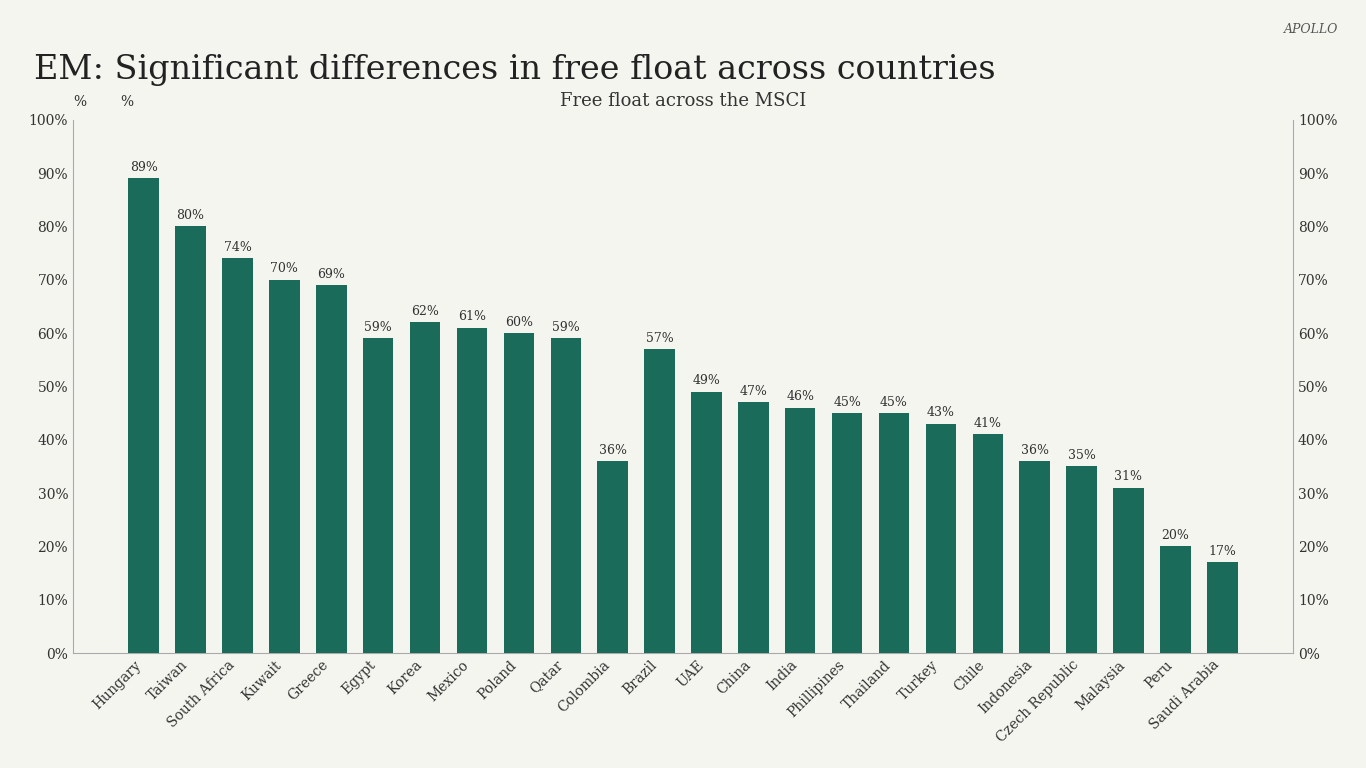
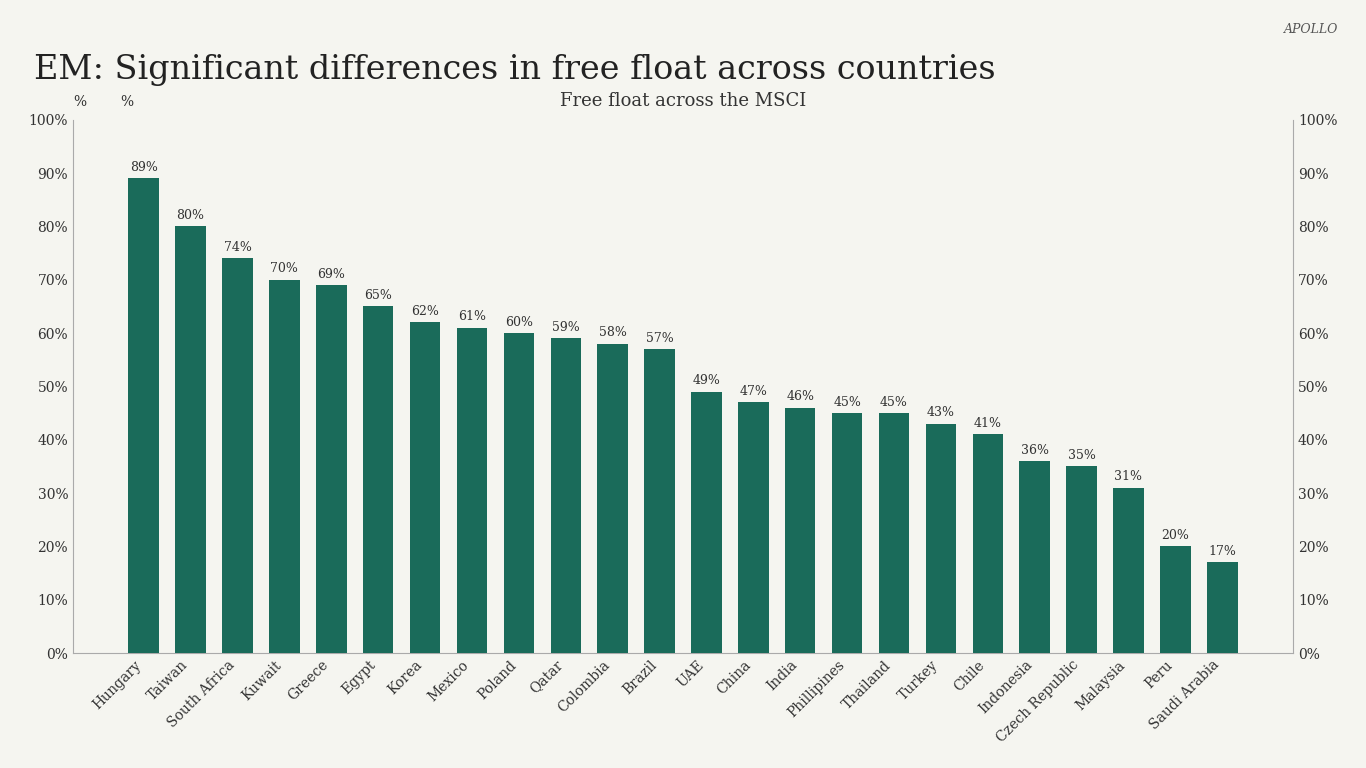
Egypt: 59% -> 65%
Colombia: 36% -> 58%
